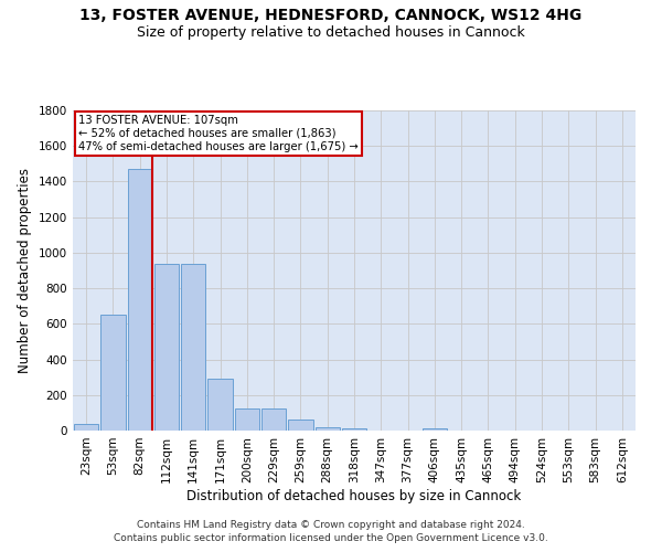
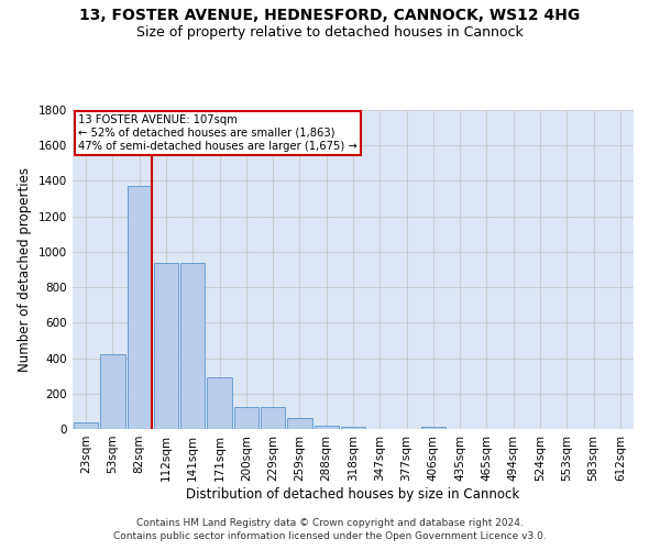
53sqm: 650 -> 420
82sqm: 1470 -> 1370
